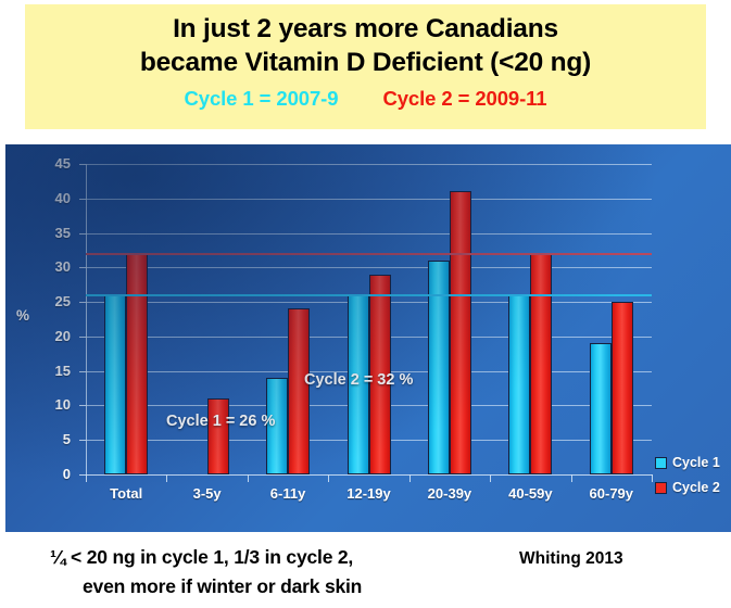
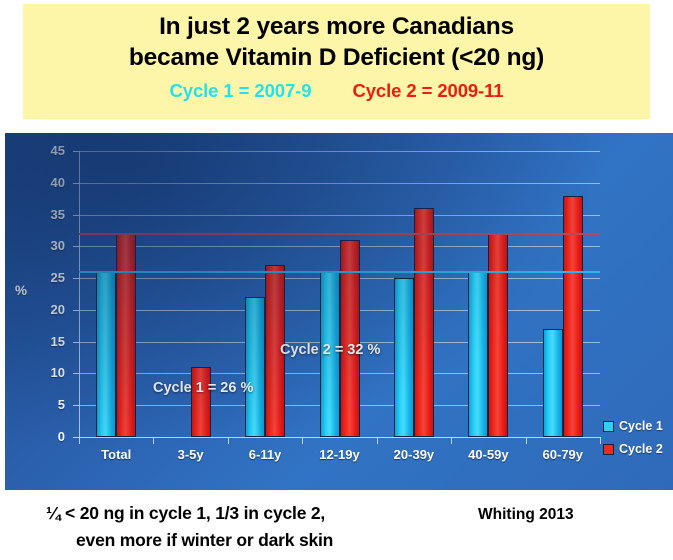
Cycle 1/6-11y: 14 -> 22
Cycle 2/6-11y: 24 -> 27
Cycle 2/12-19y: 29 -> 31
Cycle 1/20-39y: 31 -> 25
Cycle 2/20-39y: 41 -> 36
Cycle 1/60-79y: 19 -> 17
Cycle 2/60-79y: 25 -> 38
